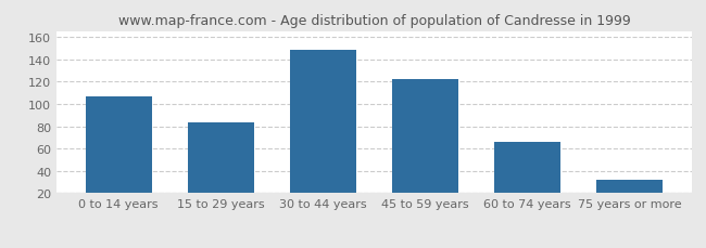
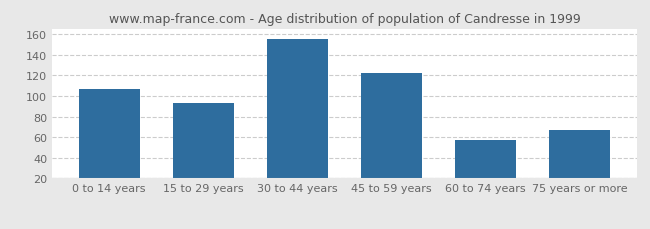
15 to 29 years: 83 -> 93
30 to 44 years: 148 -> 155
60 to 74 years: 66 -> 57
75 years or more: 32 -> 67
